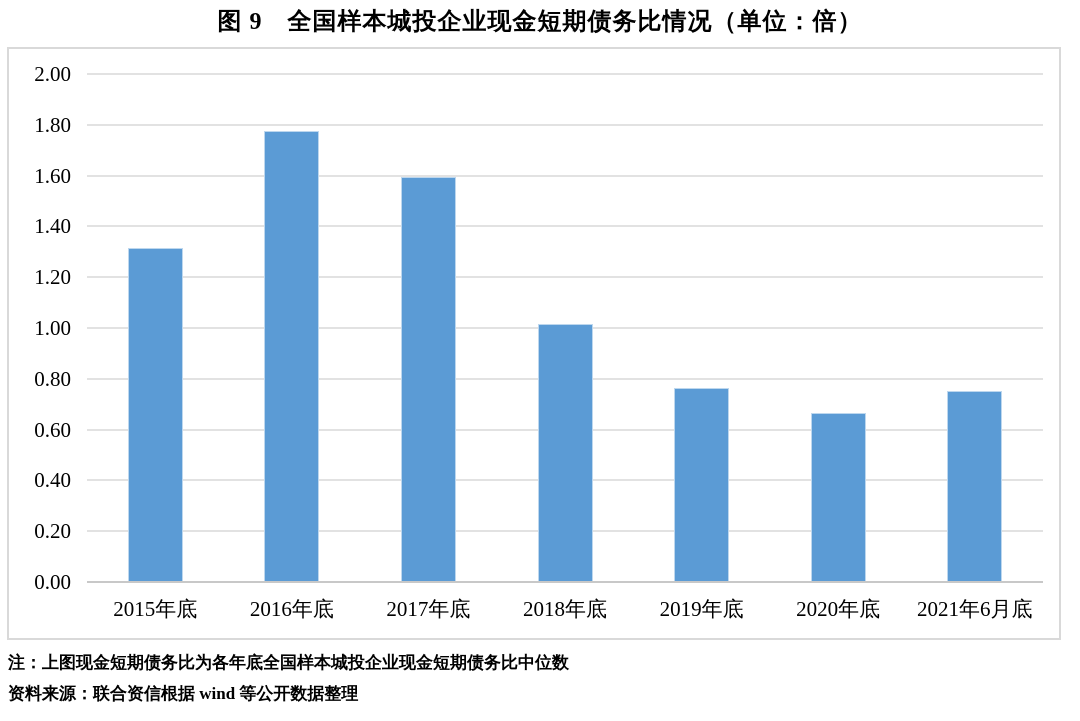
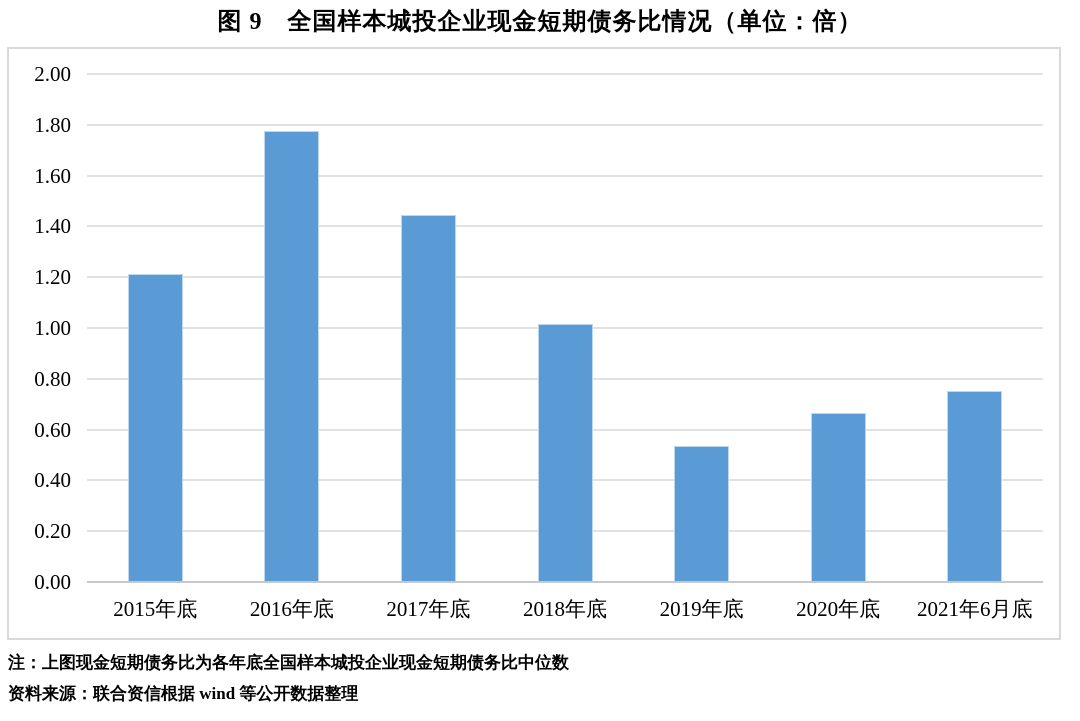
2015年底: 1.31 -> 1.21
2017年底: 1.59 -> 1.44
2019年底: 0.76 -> 0.53
